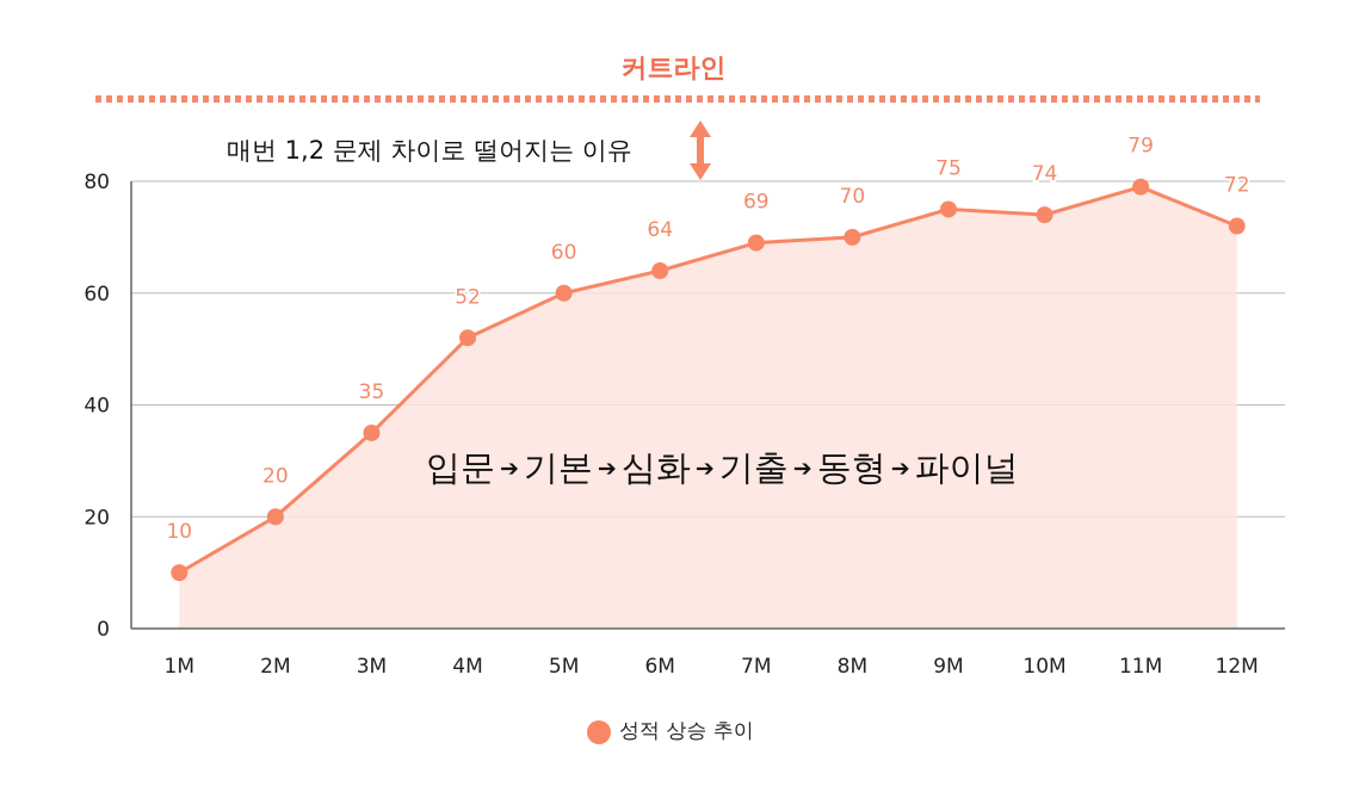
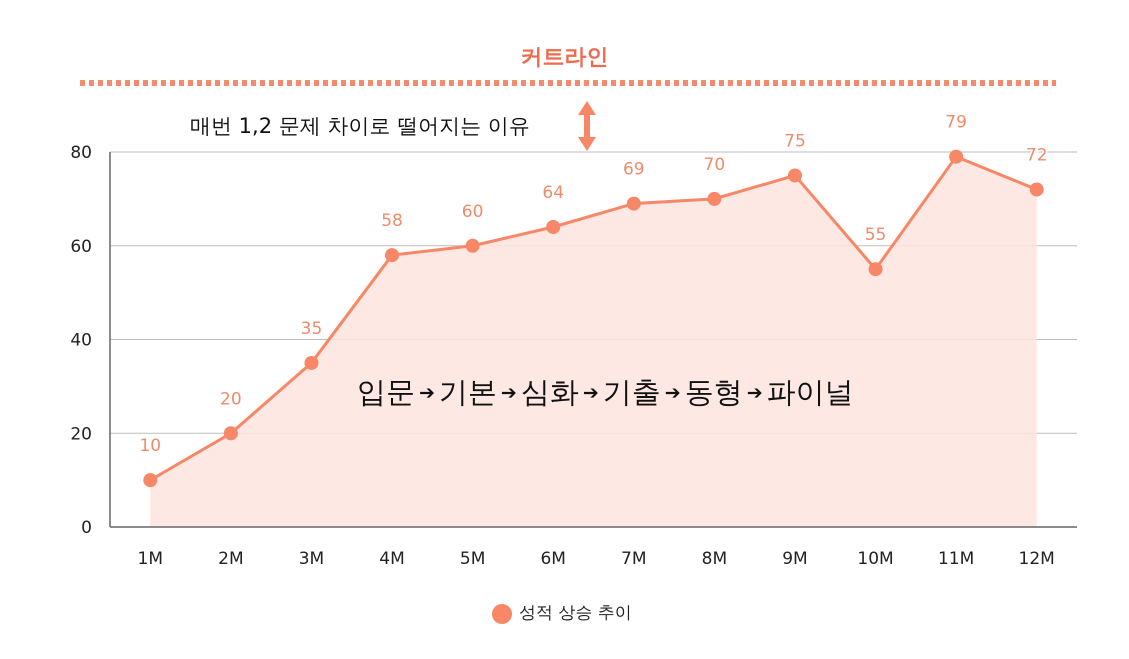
4M: 52 -> 58
10M: 74 -> 55
